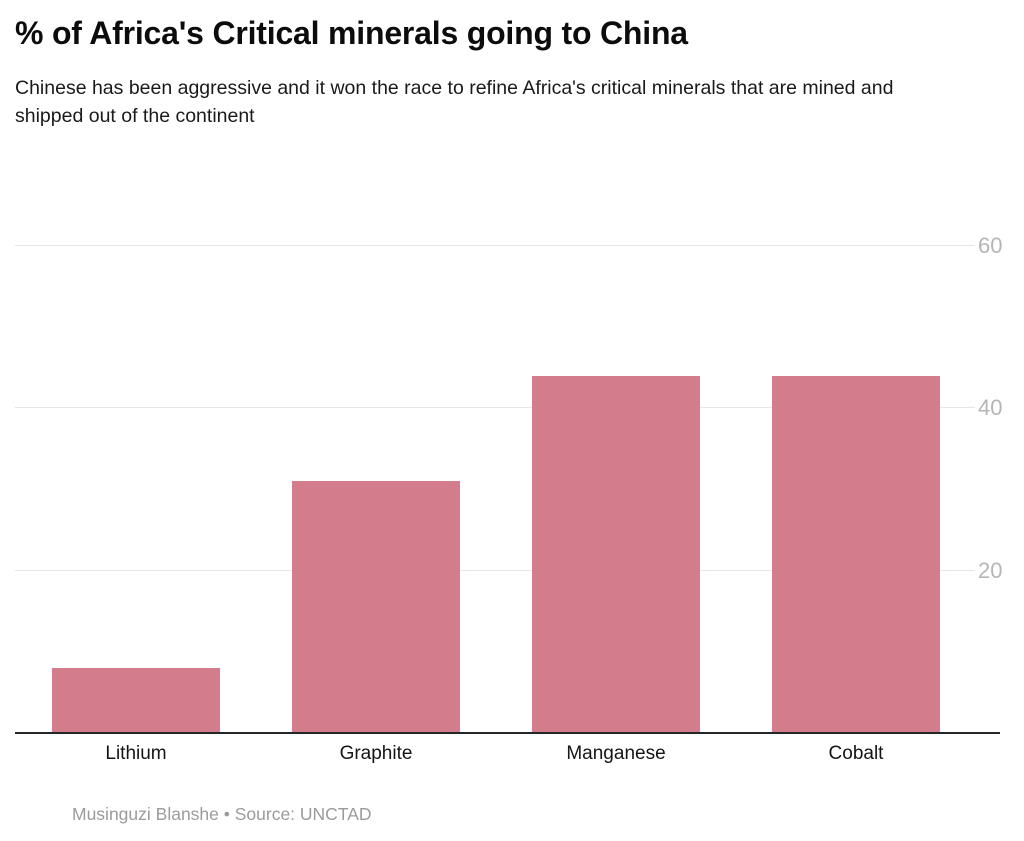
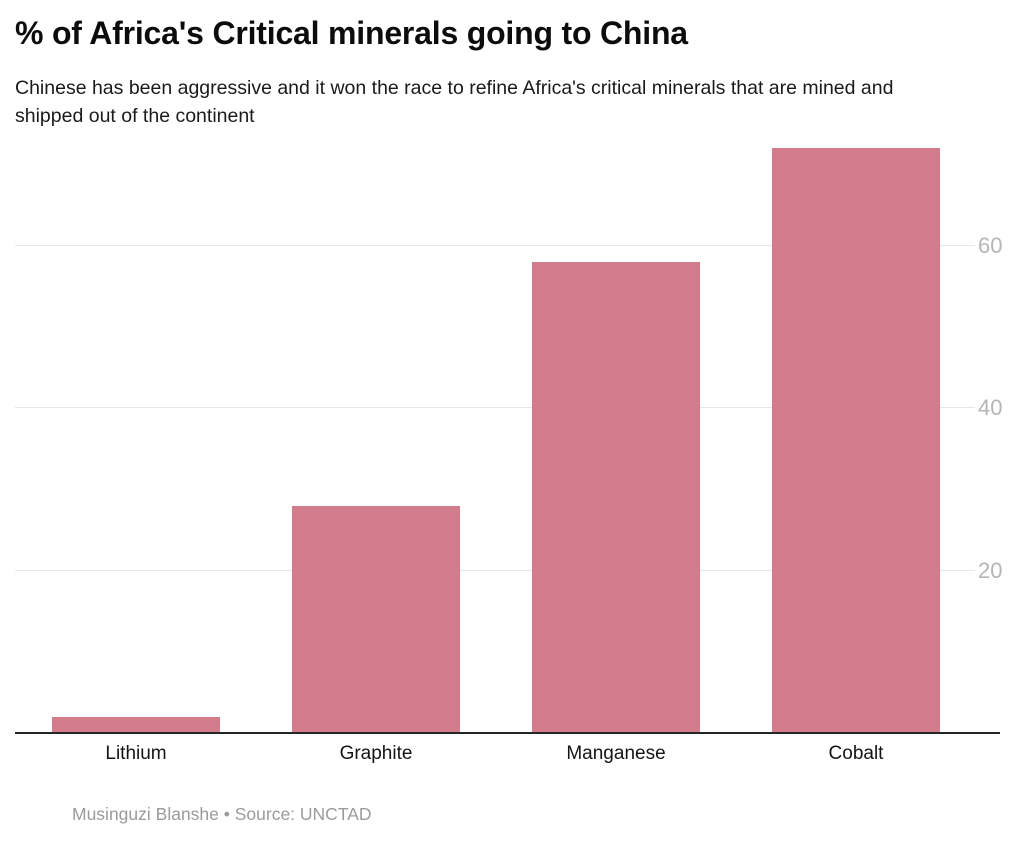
Lithium: 8 -> 2
Graphite: 31 -> 28
Manganese: 44 -> 58
Cobalt: 44 -> 72
